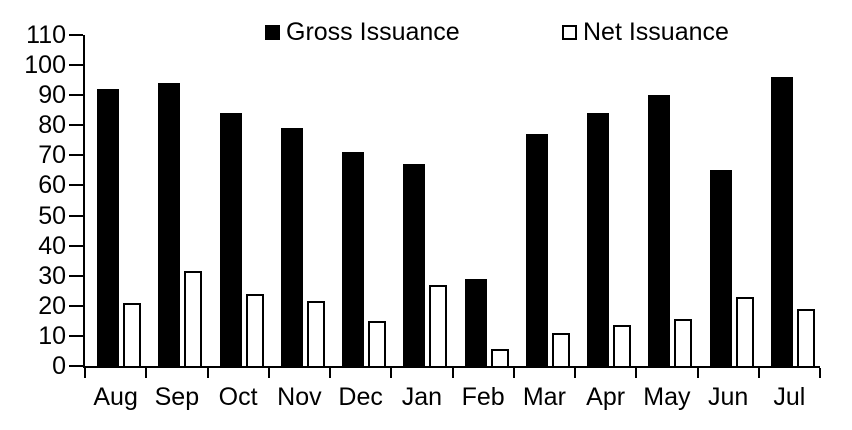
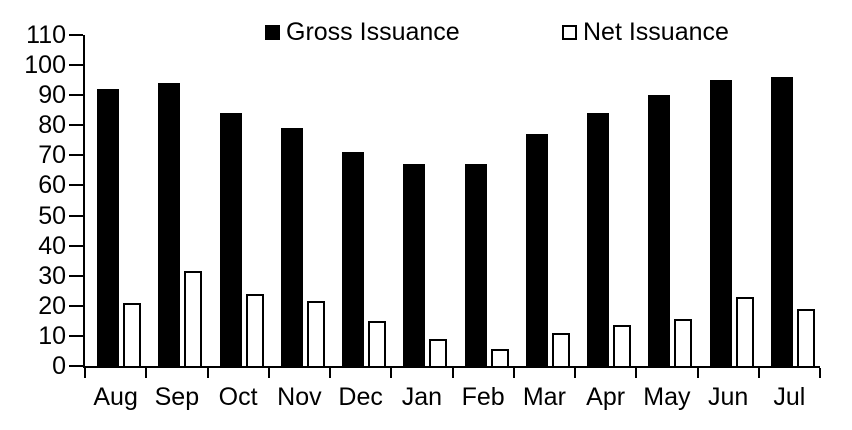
Net Issuance/Jan: 27 -> 9
Gross Issuance/Feb: 29 -> 67
Gross Issuance/Jun: 65 -> 95
